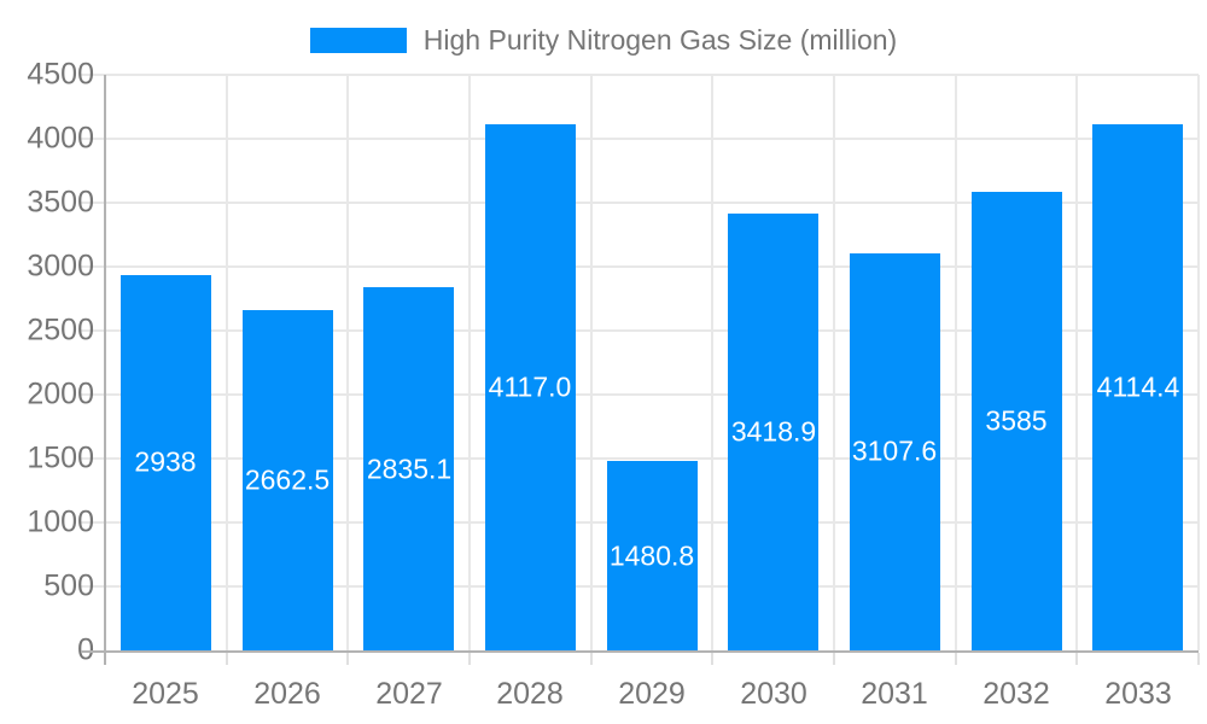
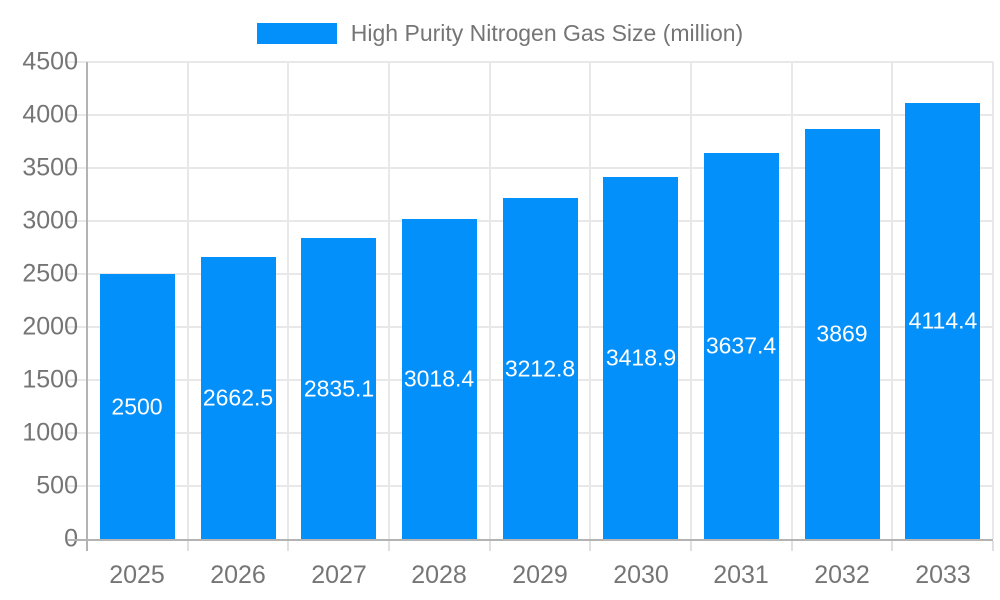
2025: 2938 -> 2500
2028: 4117.0 -> 3018.4
2029: 1480.8 -> 3212.8
2031: 3107.6 -> 3637.4
2032: 3585 -> 3869
